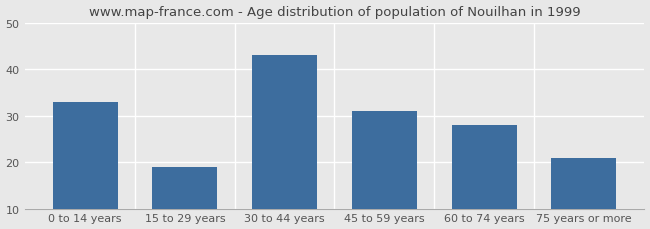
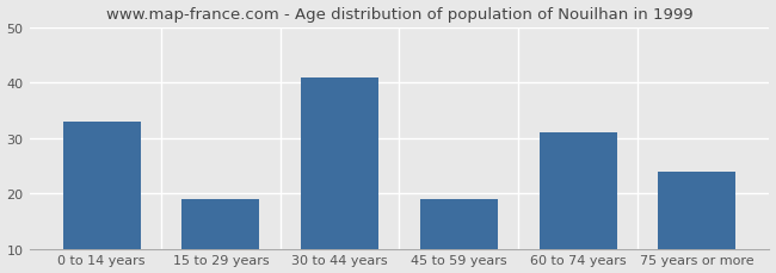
30 to 44 years: 43 -> 41
45 to 59 years: 31 -> 19
60 to 74 years: 28 -> 31
75 years or more: 21 -> 24
